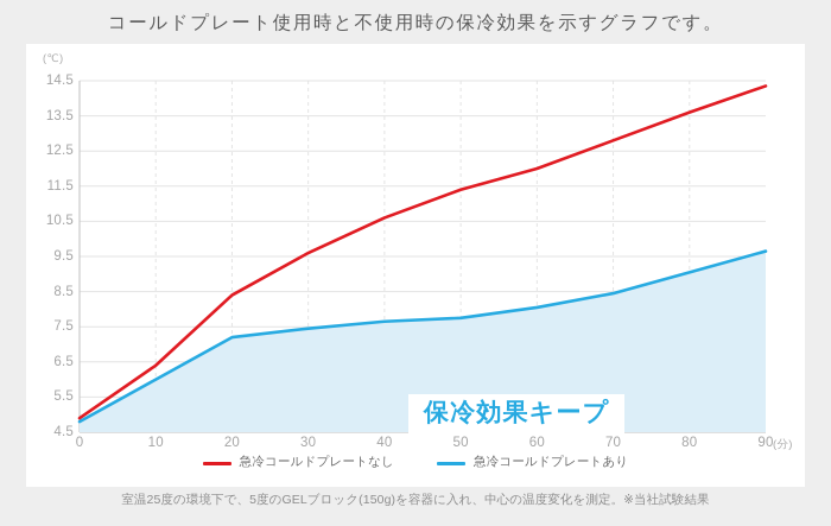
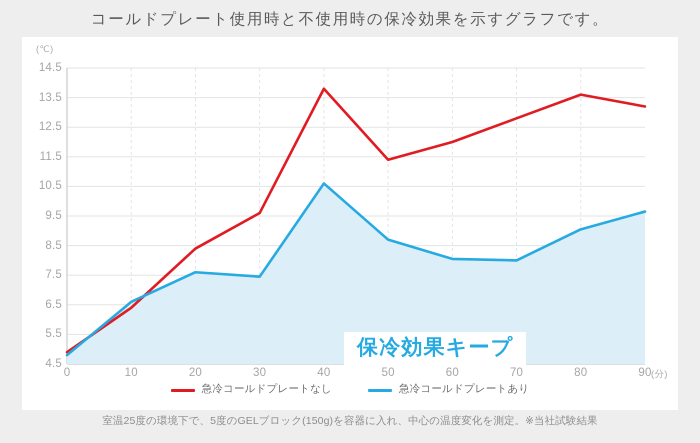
急冷コールドプレートあり/10: 6.0 -> 6.6
急冷コールドプレートあり/20: 7.2 -> 7.6
急冷コールドプレートなし/40: 10.6 -> 13.8
急冷コールドプレートあり/40: 7.7 -> 10.6
急冷コールドプレートあり/50: 7.8 -> 8.7
急冷コールドプレートあり/70: 8.4 -> 8.0
急冷コールドプレートなし/90: 14.3 -> 13.2
